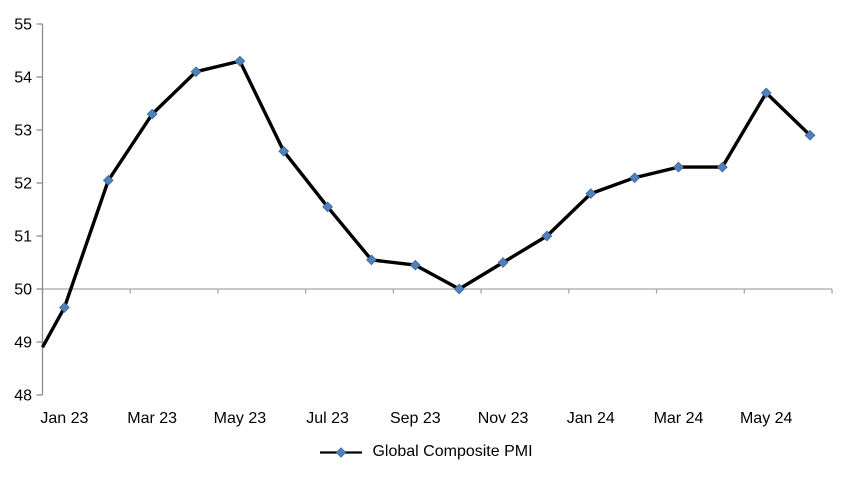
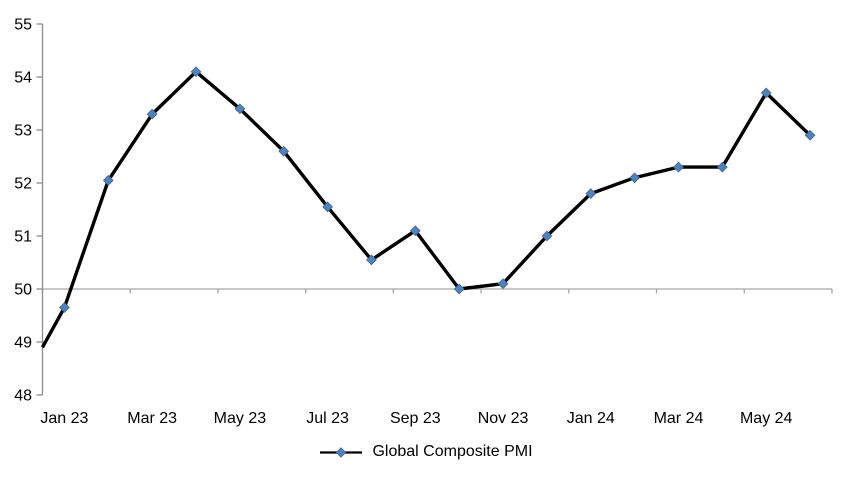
May 23: 54.3 -> 53.4
Sep 23: 50.5 -> 51.1
Nov 23: 50.5 -> 50.1
